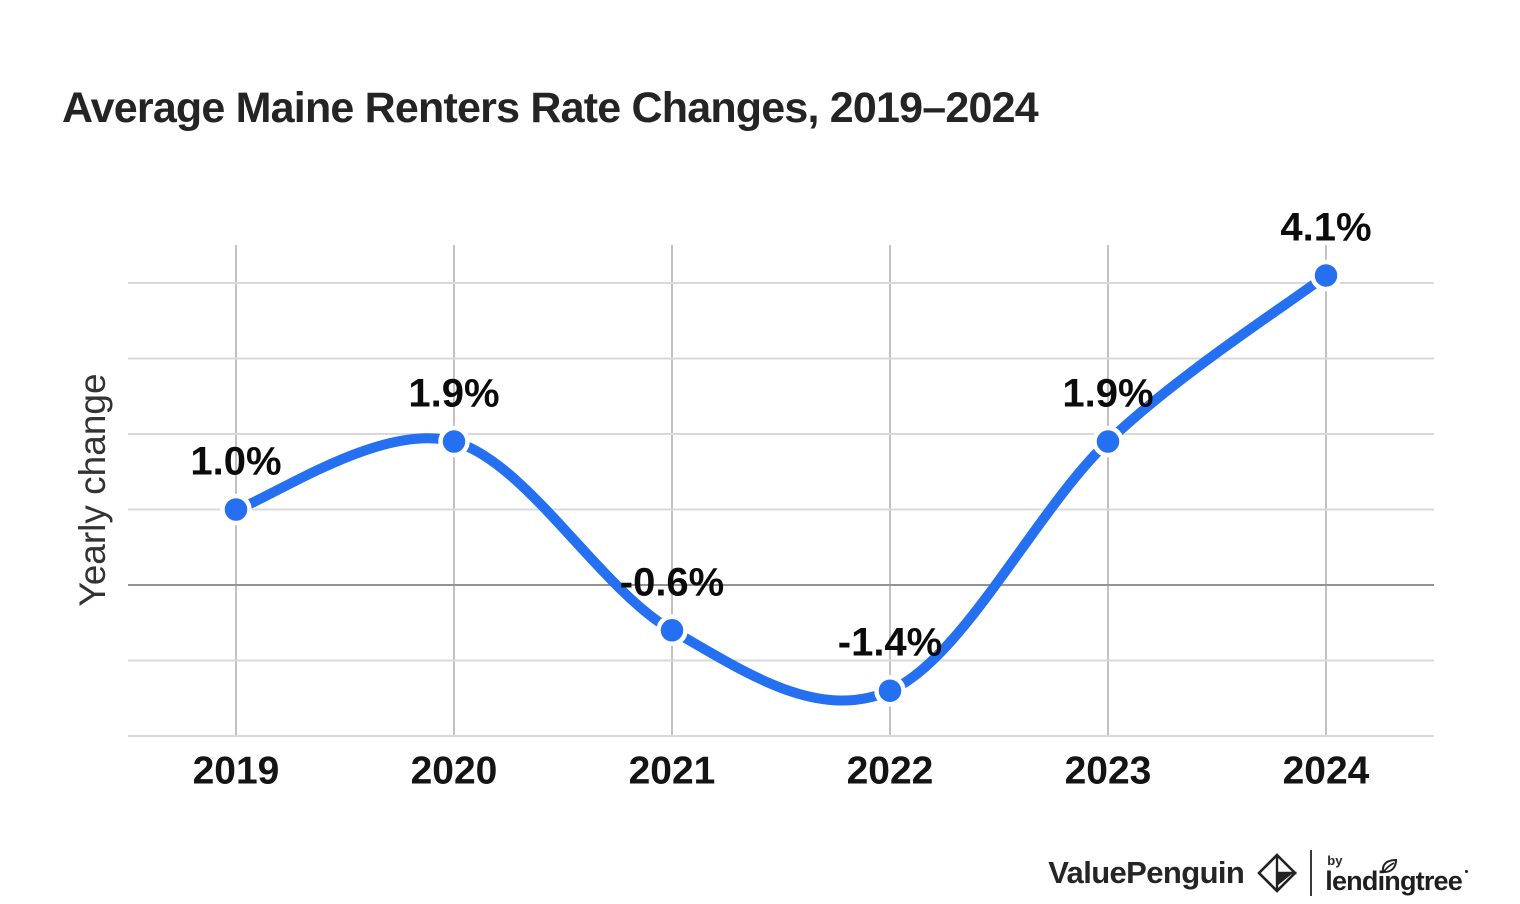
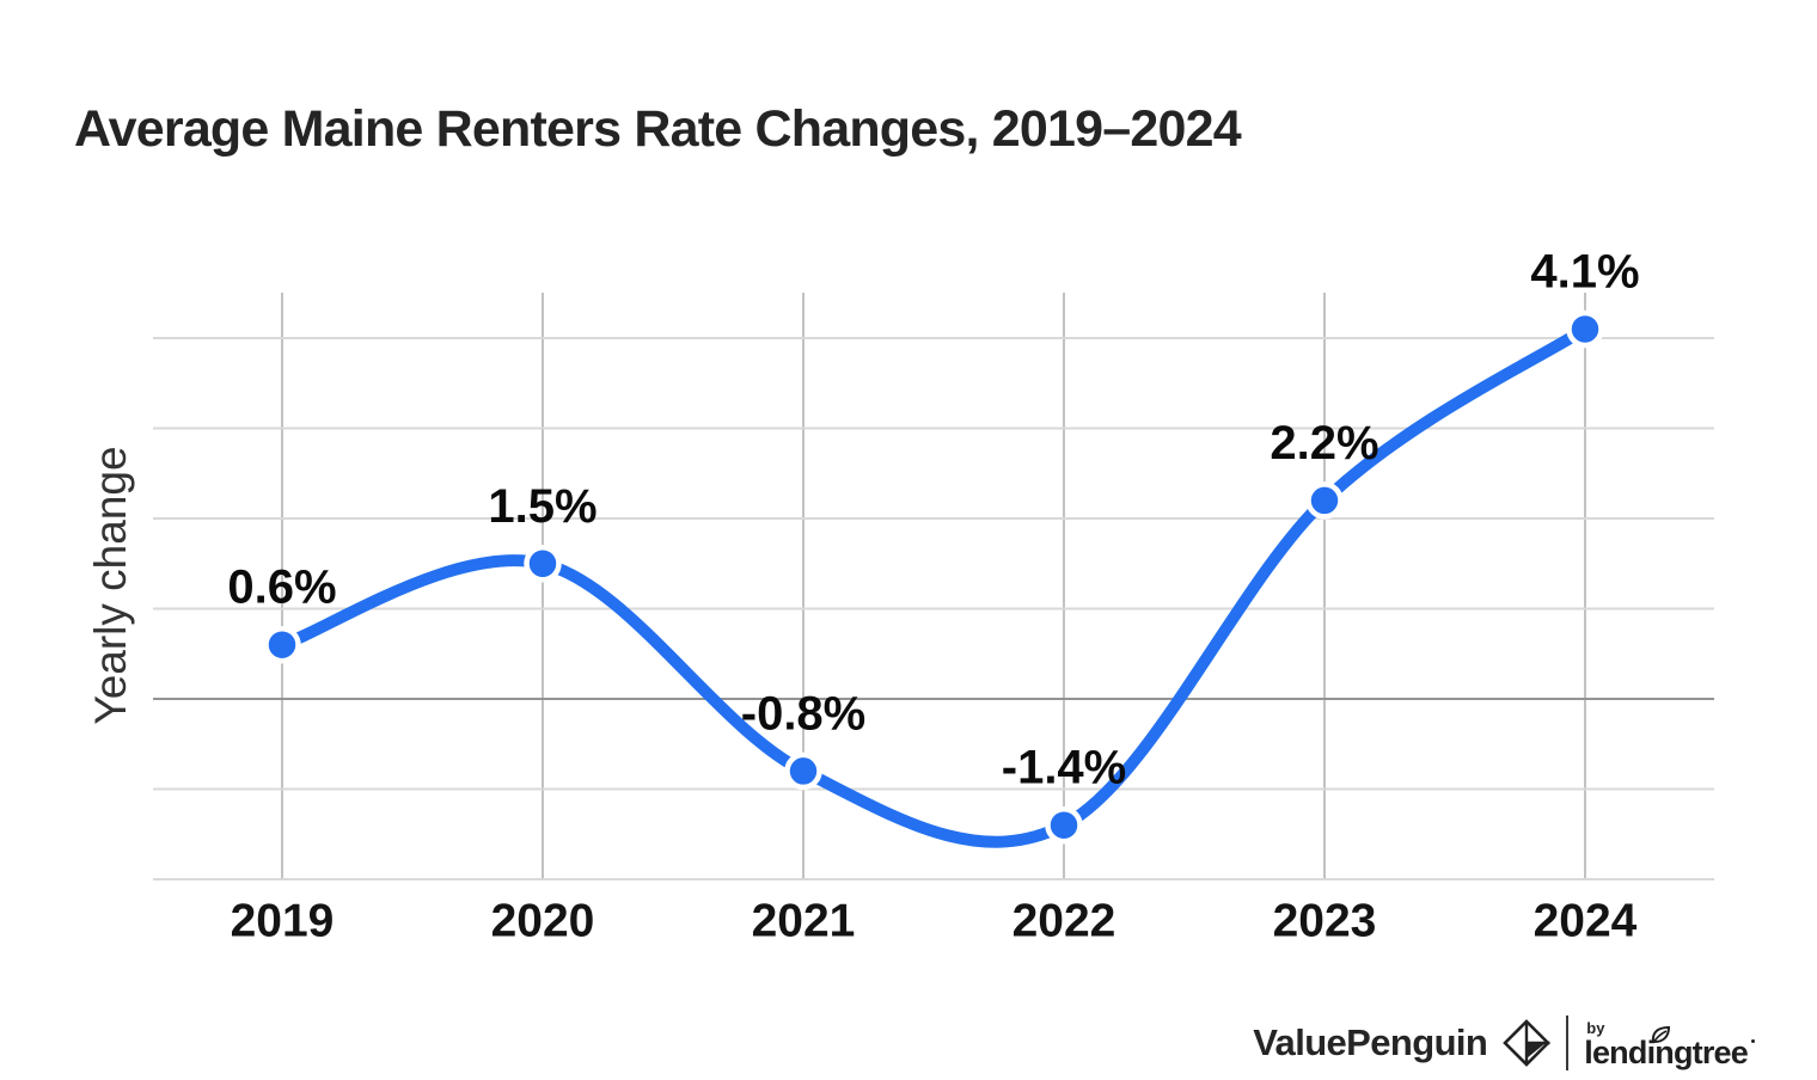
2019: 1.0% -> 0.6%
2020: 1.9% -> 1.5%
2021: -0.6% -> -0.8%
2023: 1.9% -> 2.2%
